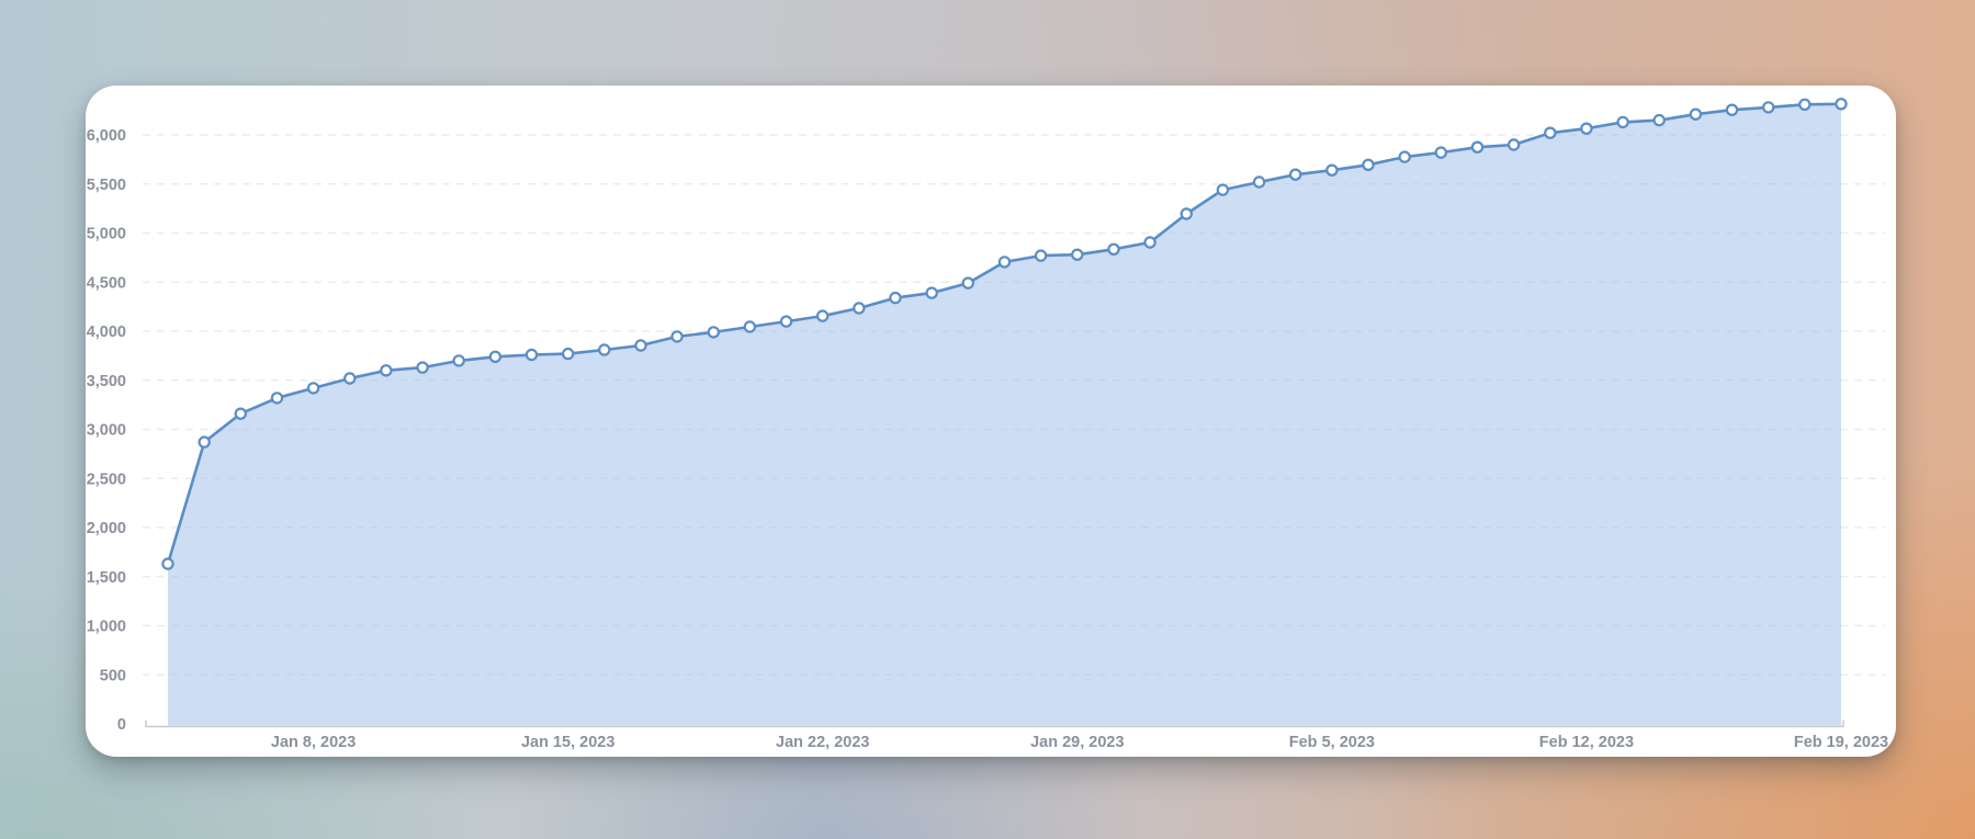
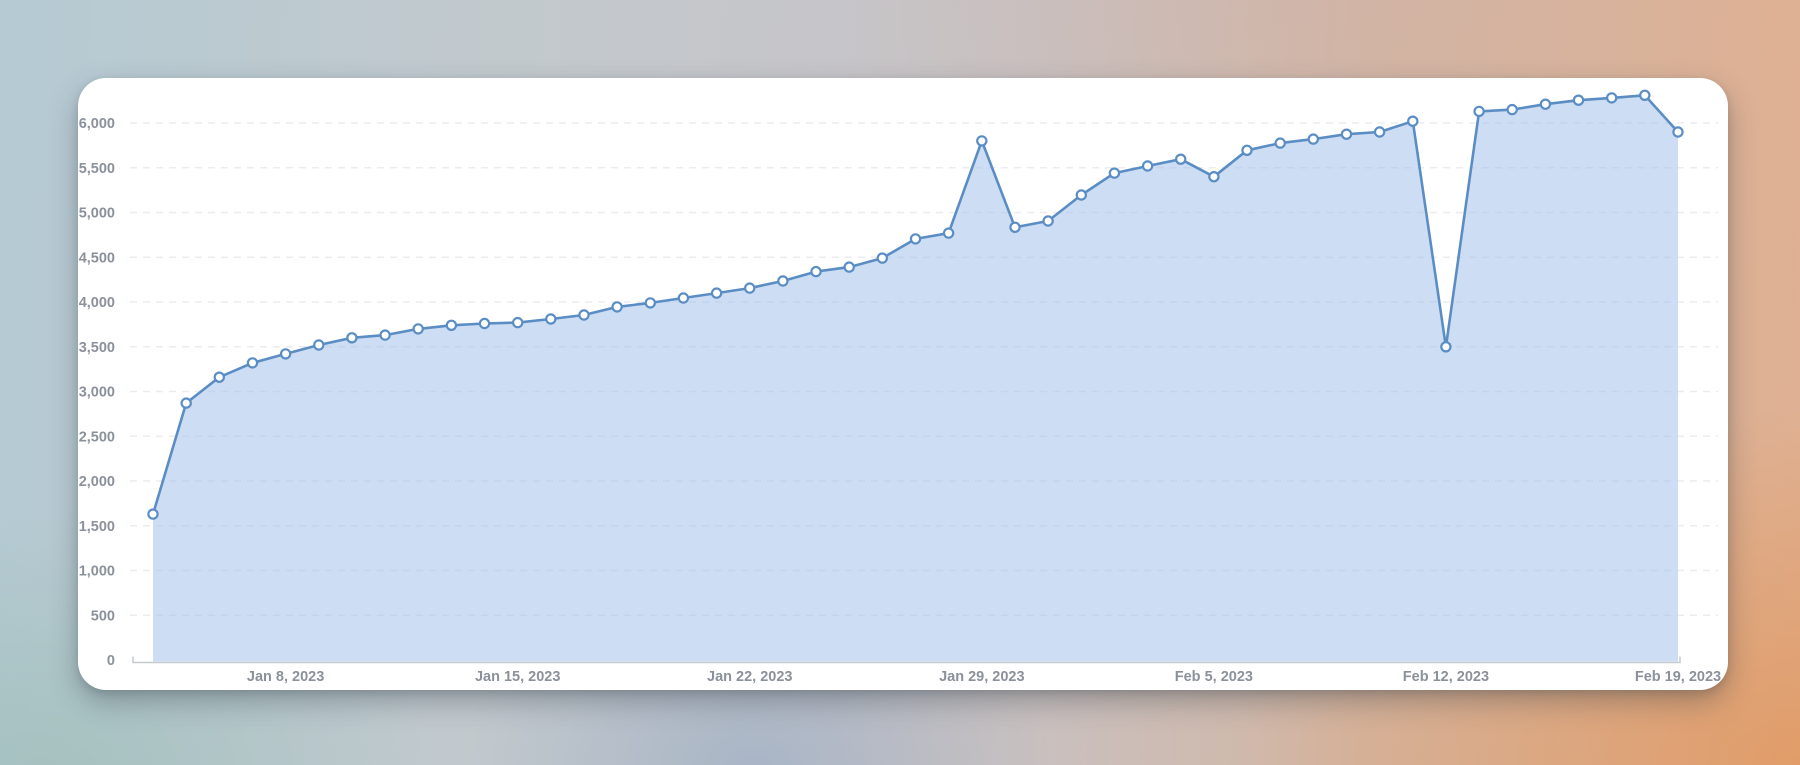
Jan 29, 2023: 4800 -> 5800
Feb 5, 2023: 5600 -> 5400
Feb 12, 2023: 6100 -> 3500
Feb 19, 2023: 6300 -> 5900
